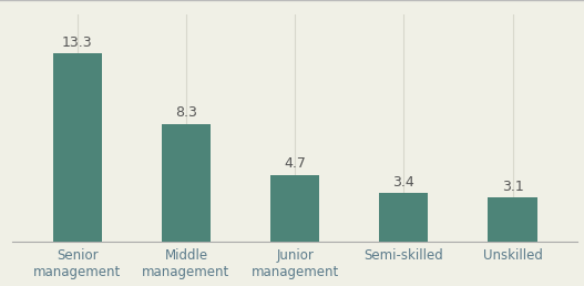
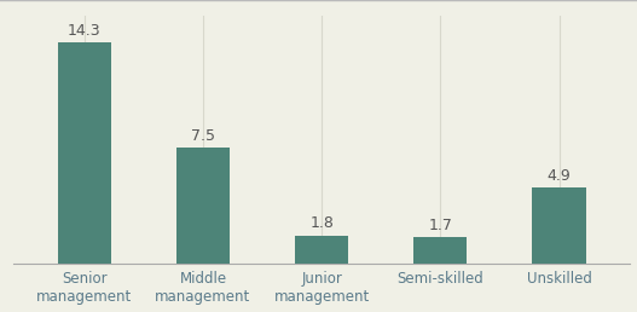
Senior management: 13.3 -> 14.3
Middle management: 8.3 -> 7.5
Junior management: 4.7 -> 1.8
Semi-skilled: 3.4 -> 1.7
Unskilled: 3.1 -> 4.9
